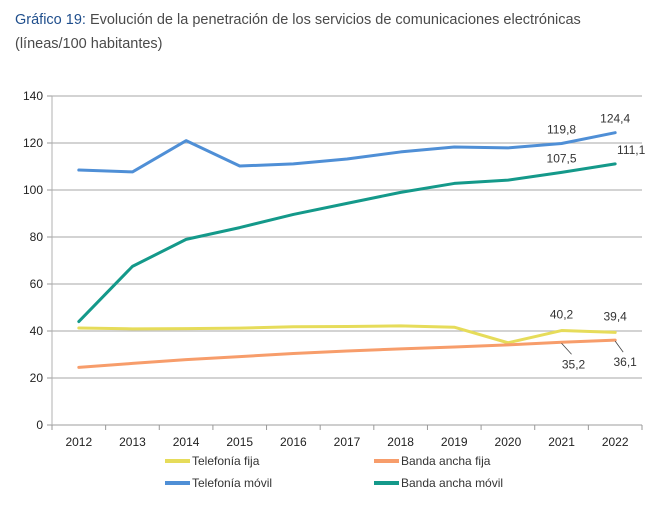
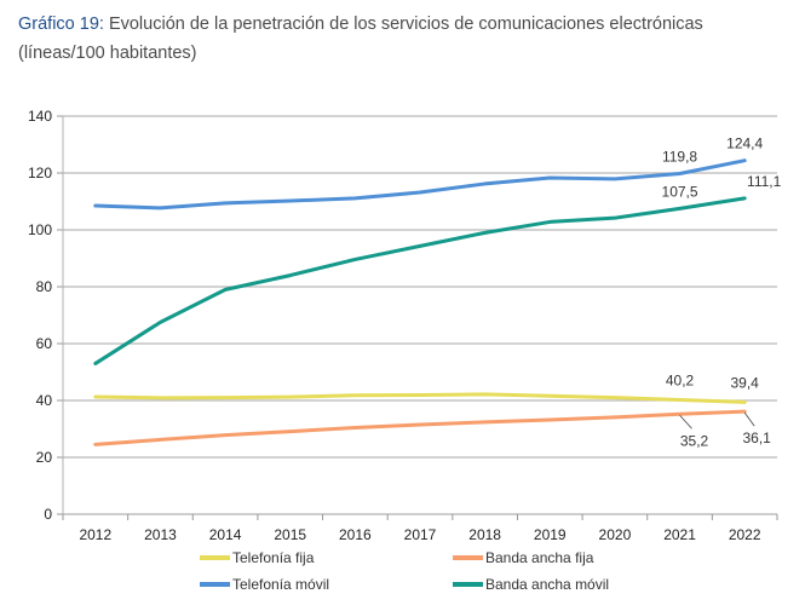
Banda ancha móvil/2012: 44 -> 53
Telefonía móvil/2014: 121 -> 109
Telefonía fija/2020: 35 -> 41
